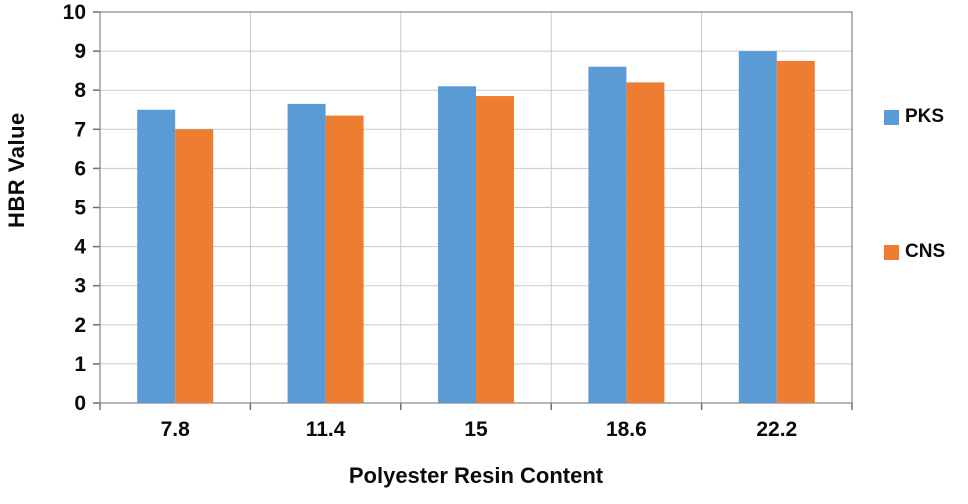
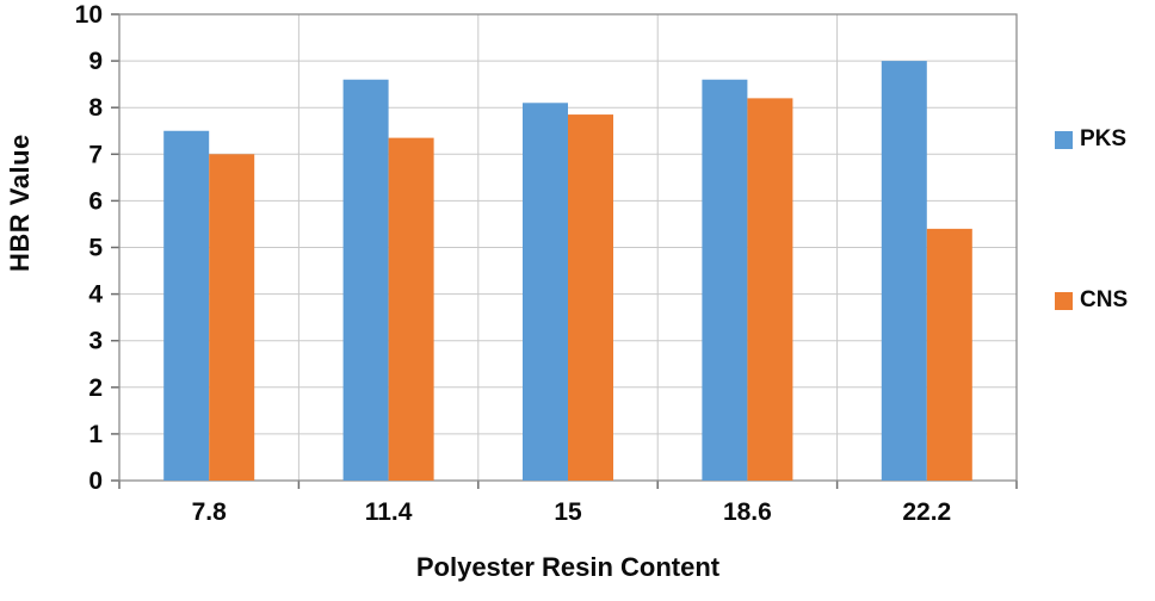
PKS/11.4: 7.7 -> 8.6
CNS/22.2: 8.8 -> 5.4
